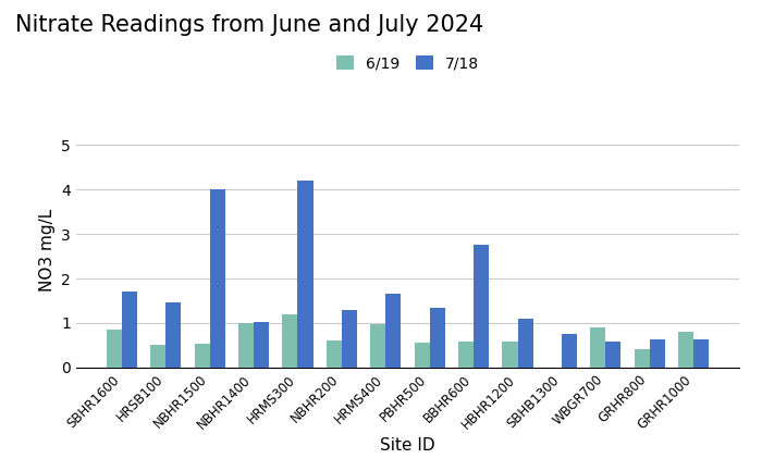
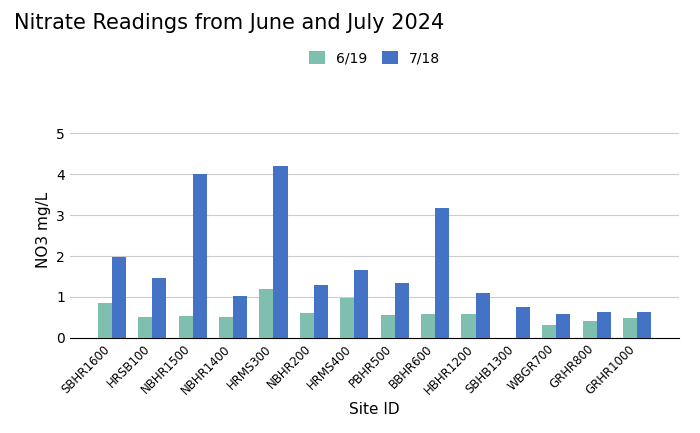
7/18/SBHR1600: 1.70 -> 1.97
6/19/NBHR1400: 1.00 -> 0.50
7/18/BBHR600: 2.75 -> 3.18
6/19/WBGR700: 0.90 -> 0.32
6/19/GRHR1000: 0.80 -> 0.48
